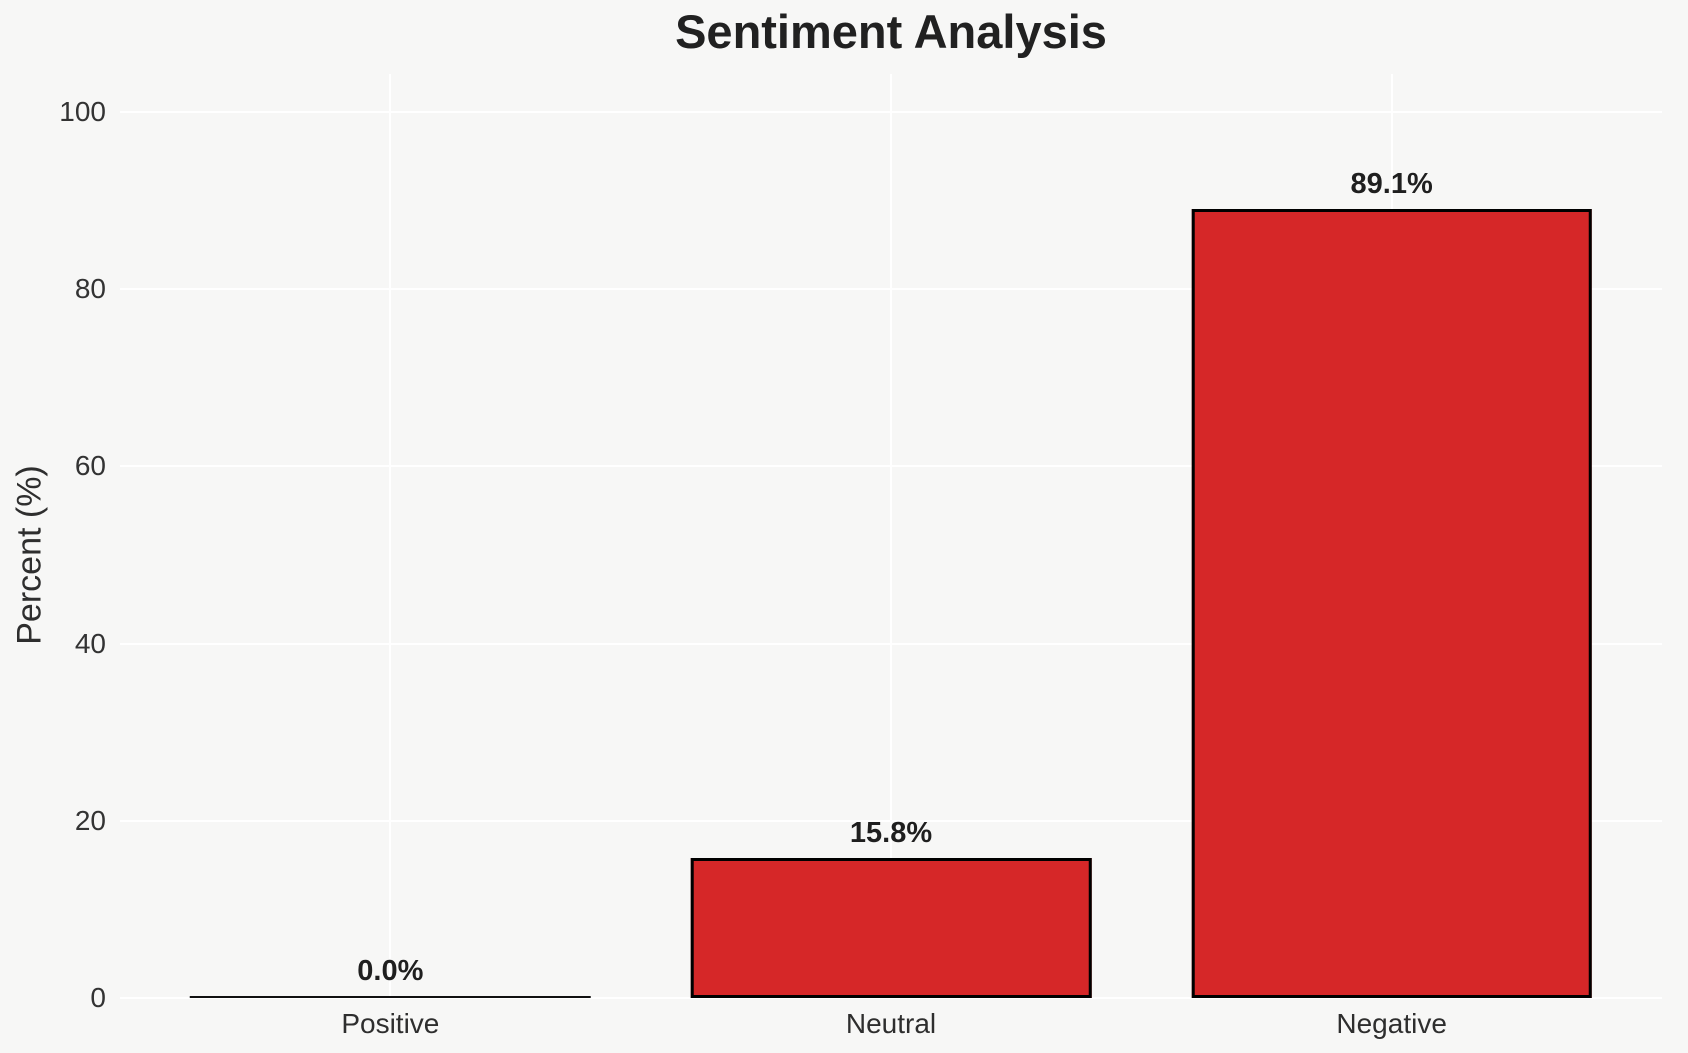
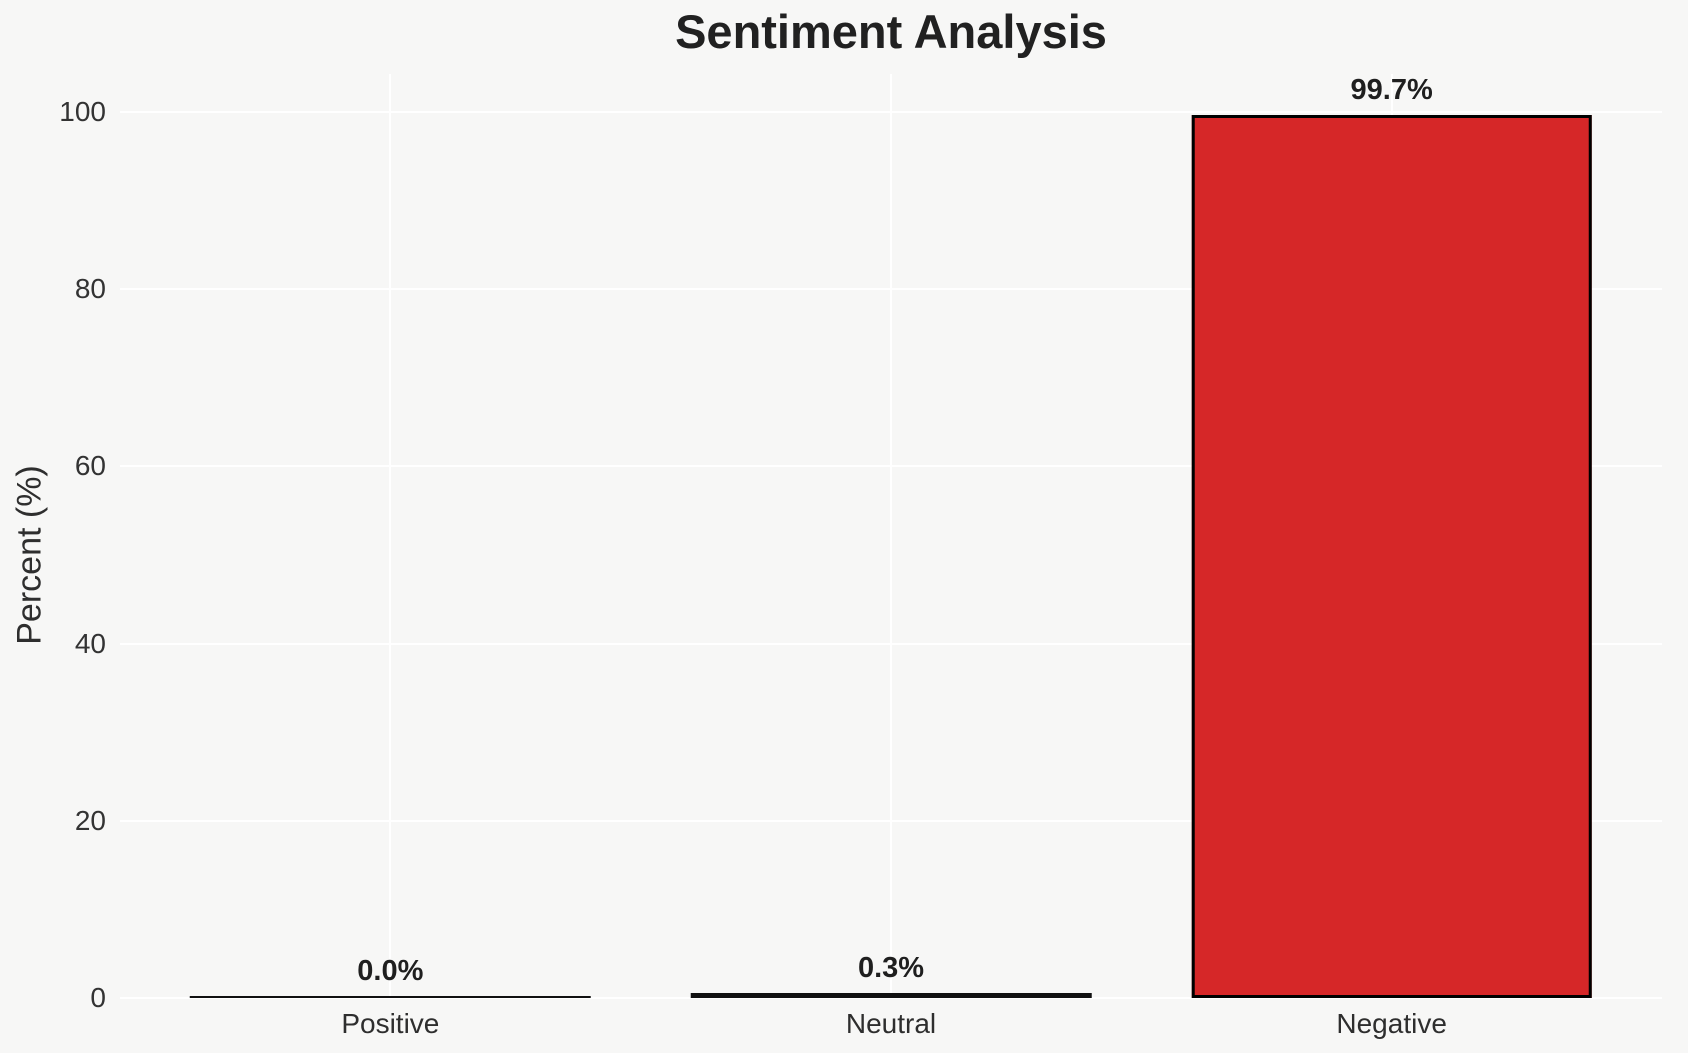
Neutral: 15.8% -> 0.3%
Negative: 89.1% -> 99.7%
